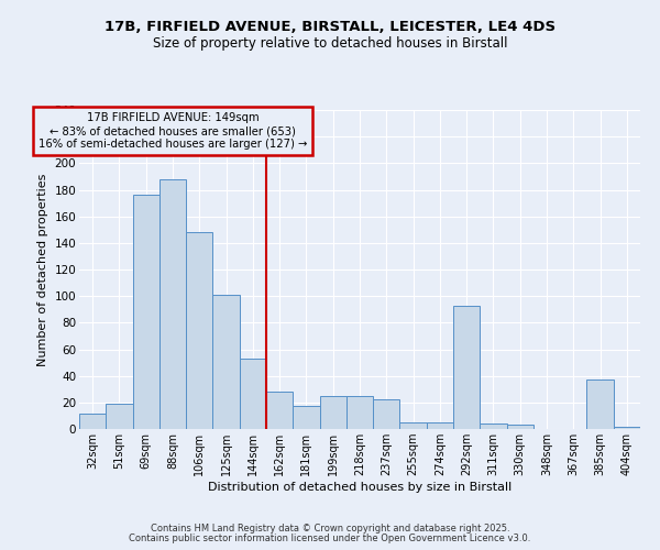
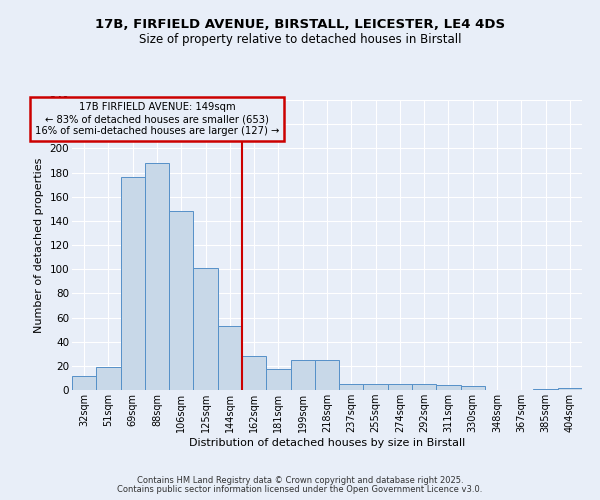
237sqm: 22 -> 5
292sqm: 93 -> 5
385sqm: 37 -> 1
